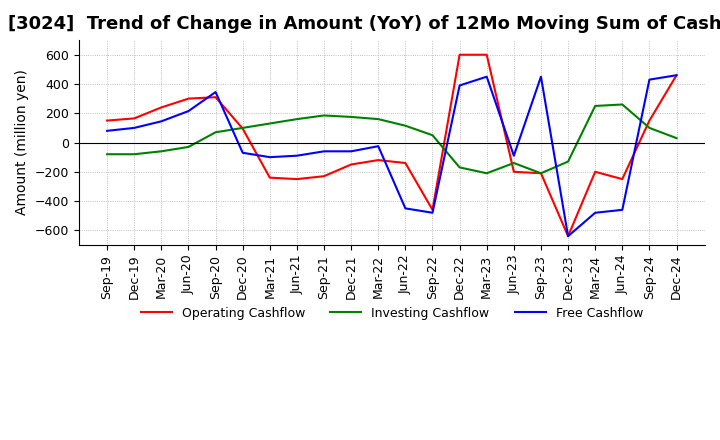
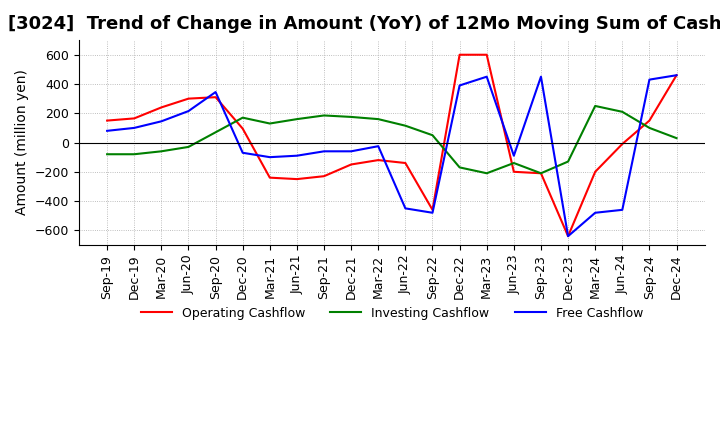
Investing Cashflow/Dec-20: 100 -> 170
Operating Cashflow/Jun-24: -250 -> -10
Investing Cashflow/Jun-24: 260 -> 210
